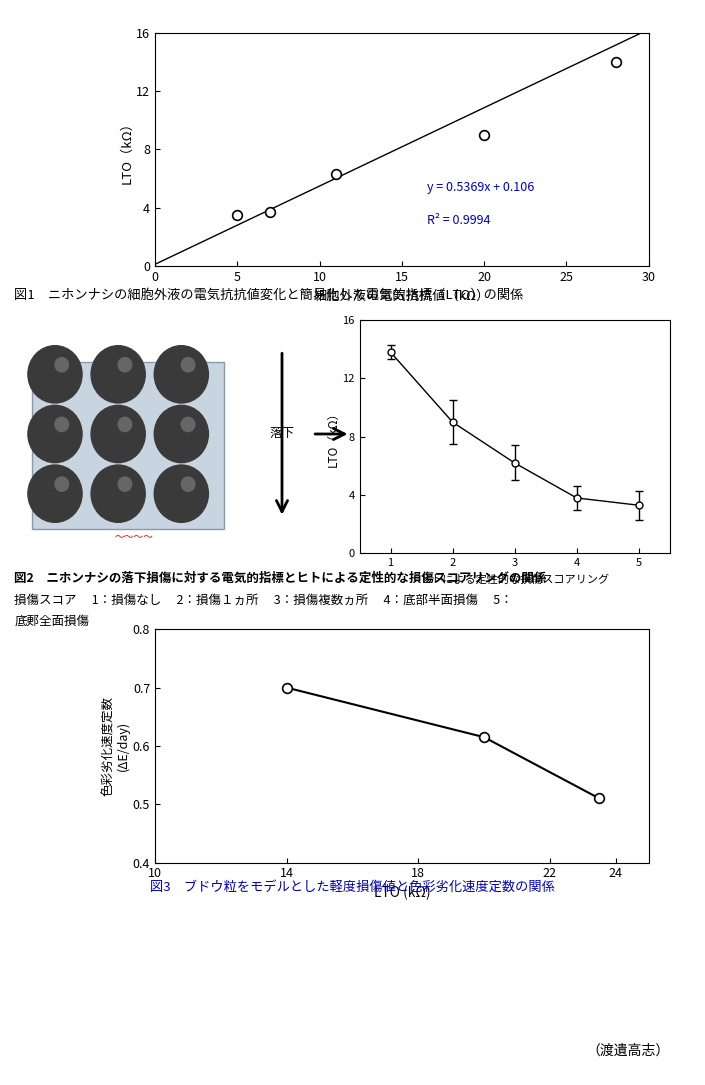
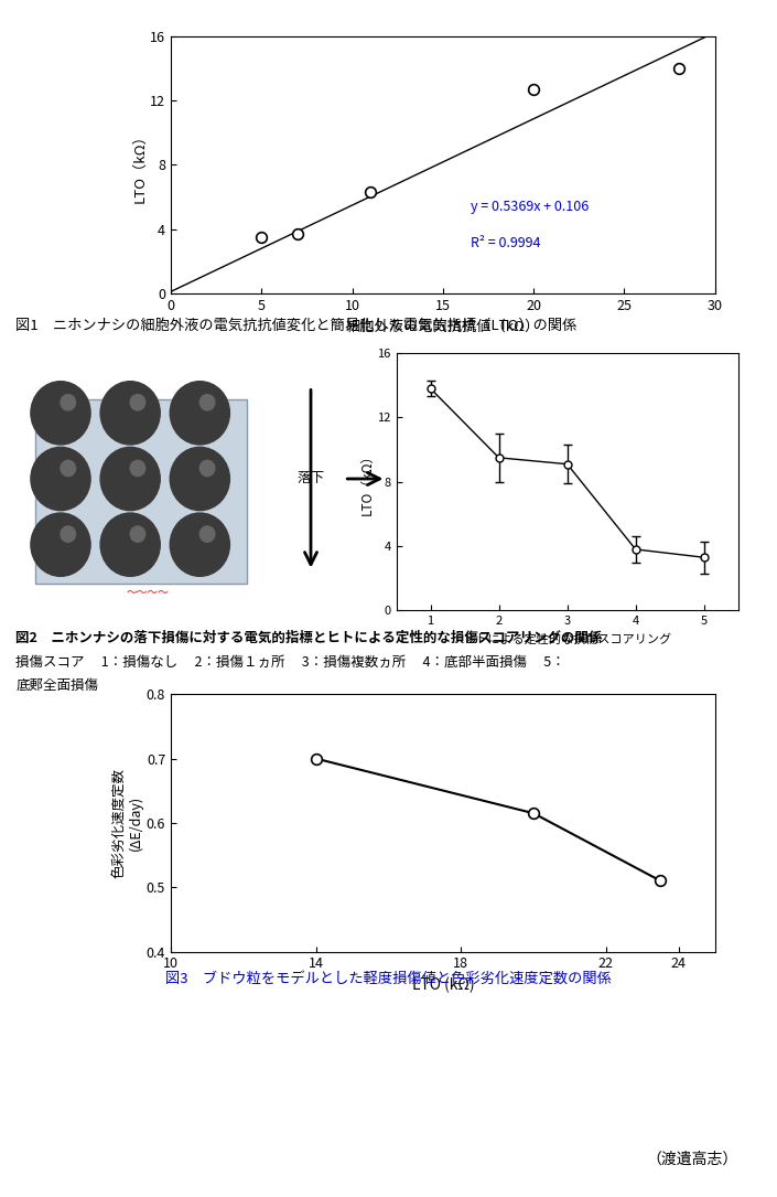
20: 9.0 -> 12.7
2: 9.0 -> 9.5
3: 6.2 -> 9.1
